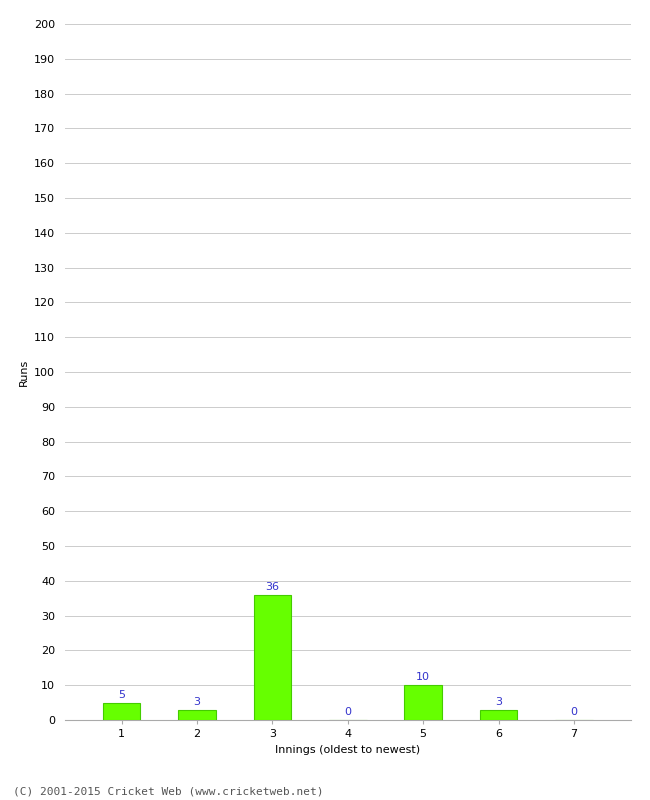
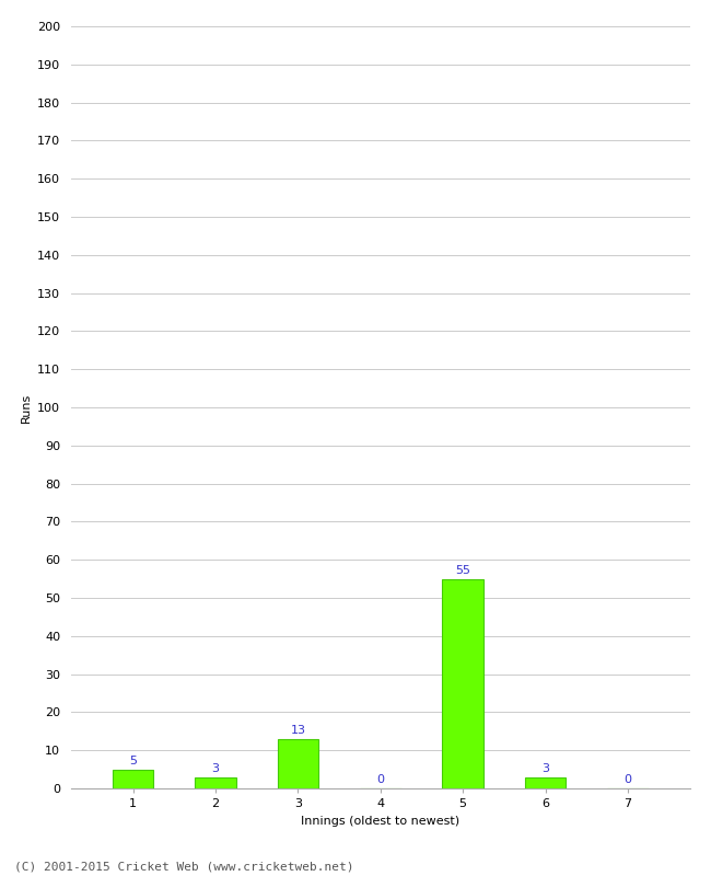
3: 36 -> 13
5: 10 -> 55
